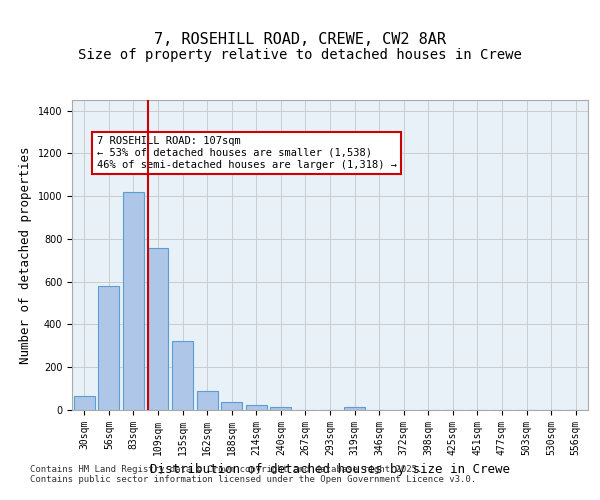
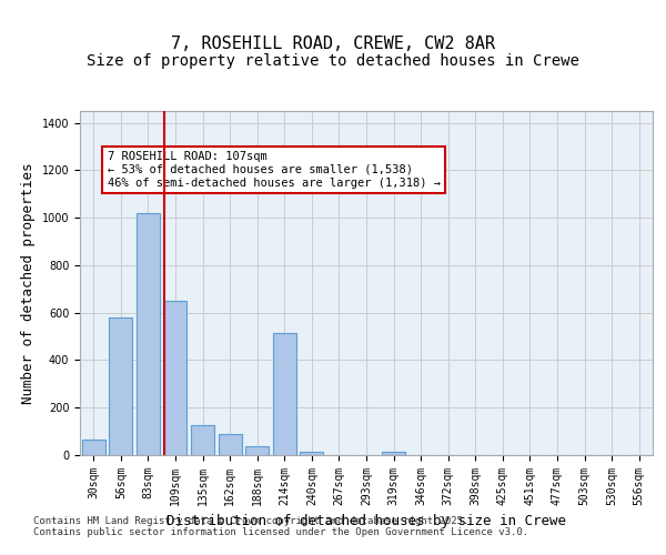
109sqm: 758 -> 650
135sqm: 325 -> 125
214sqm: 22 -> 515
